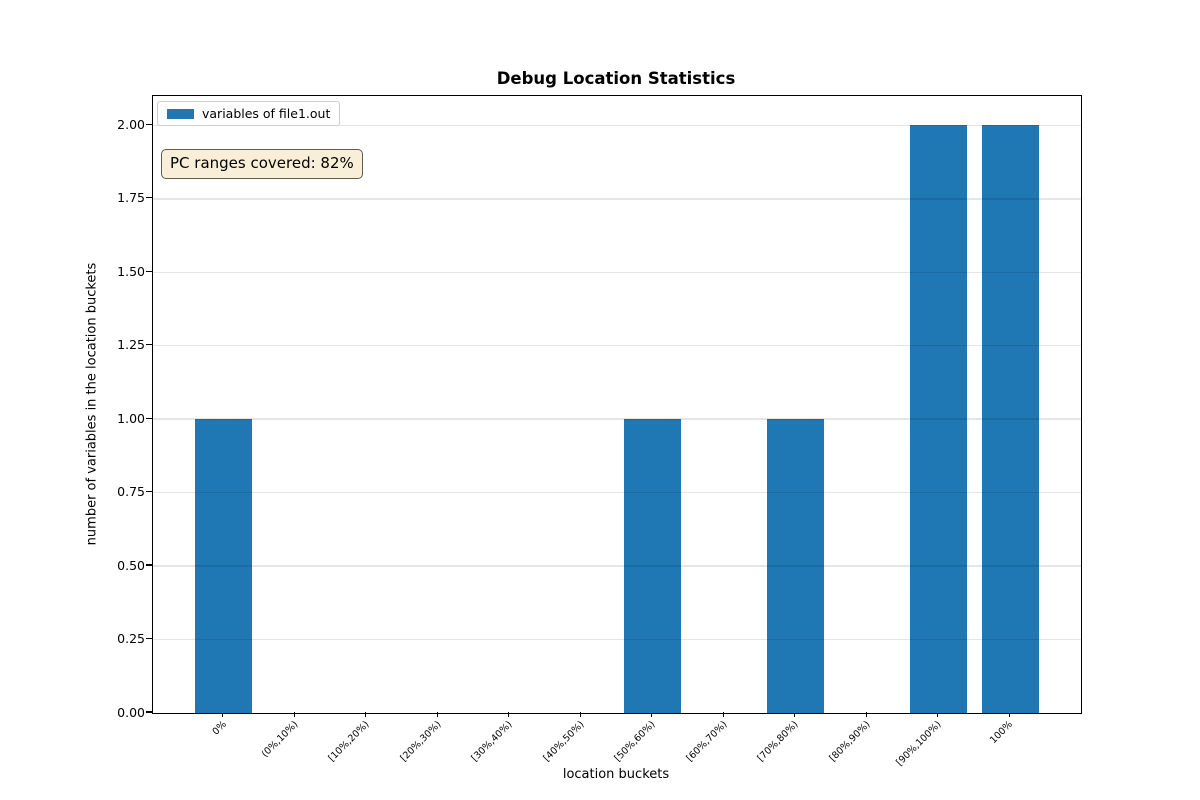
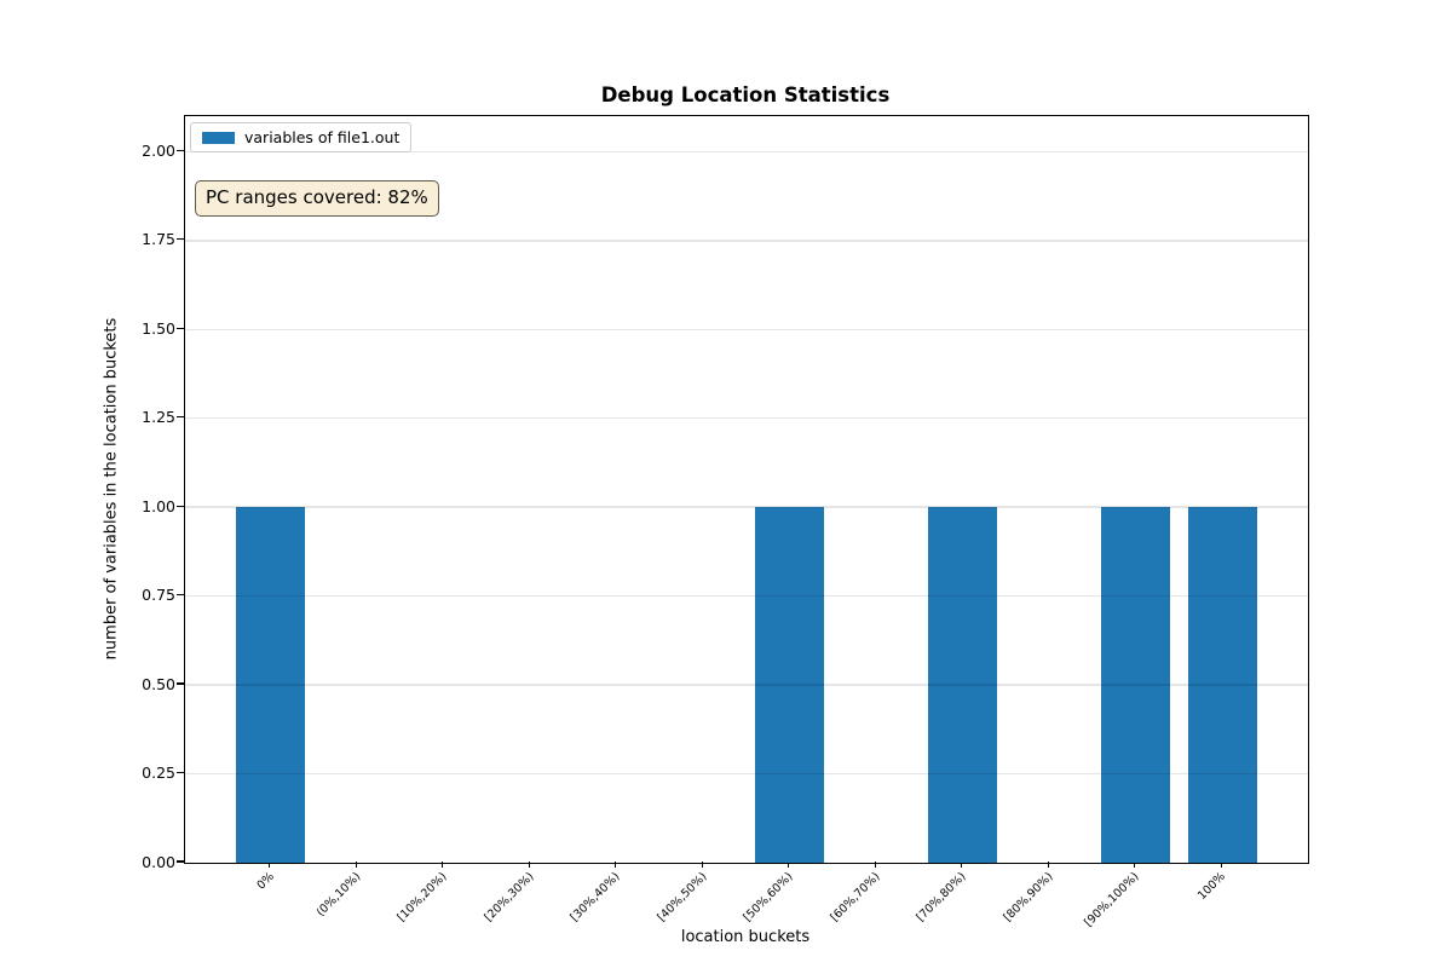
[90%,100%): 2 -> 1
100%: 2 -> 1
